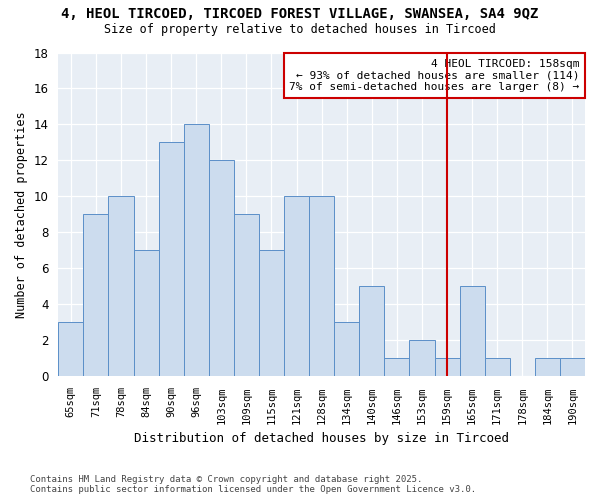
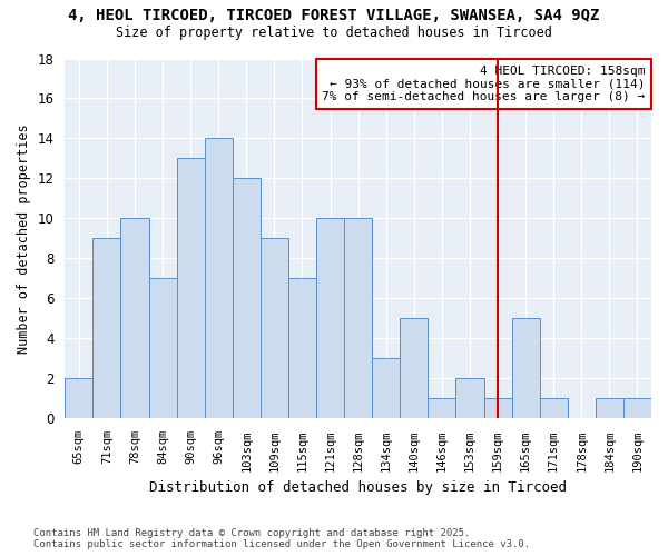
65sqm: 3 -> 2
